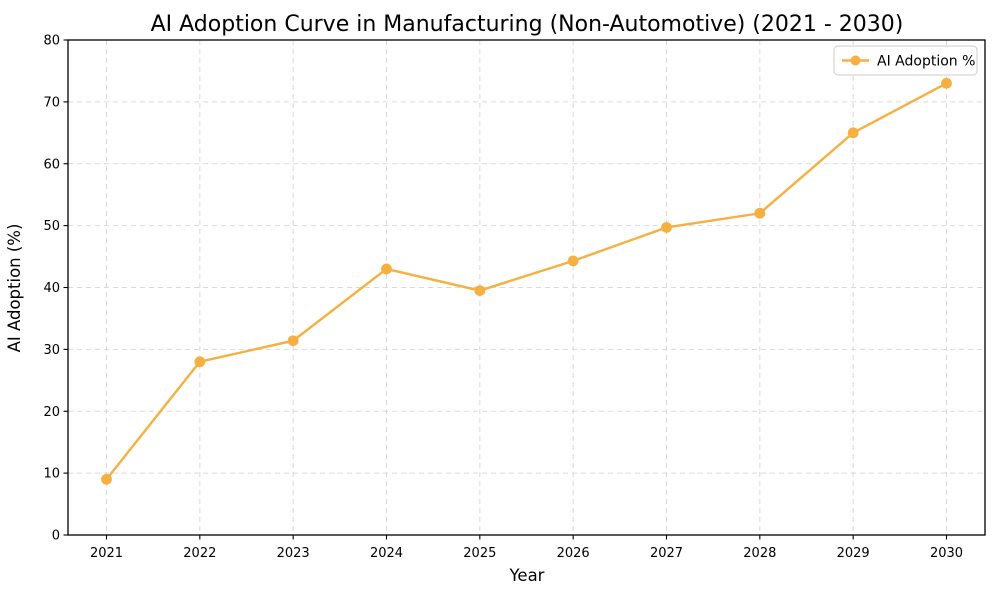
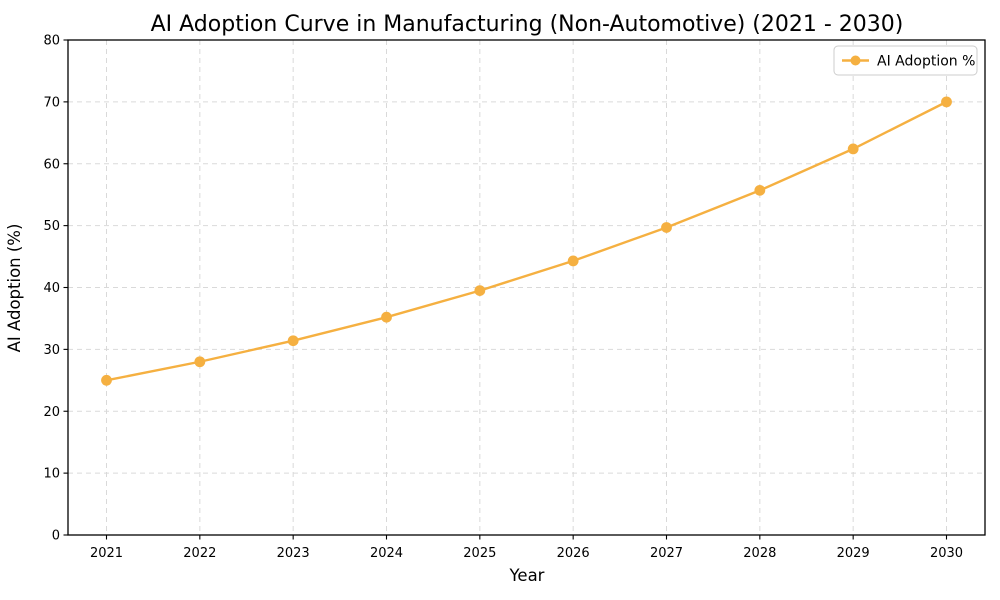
2021: 9 -> 25
2024: 43 -> 35
2028: 52 -> 56
2029: 65 -> 62
2030: 73 -> 70
